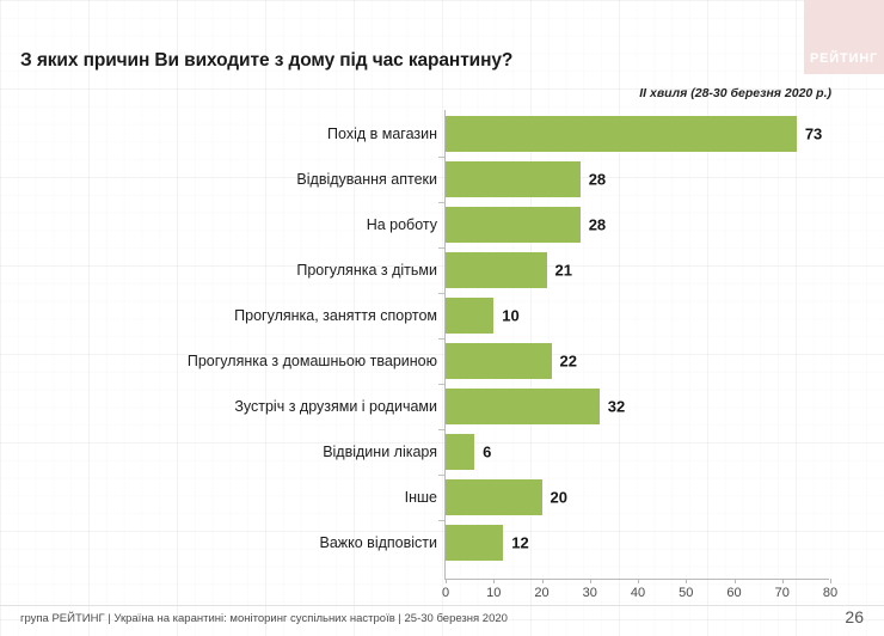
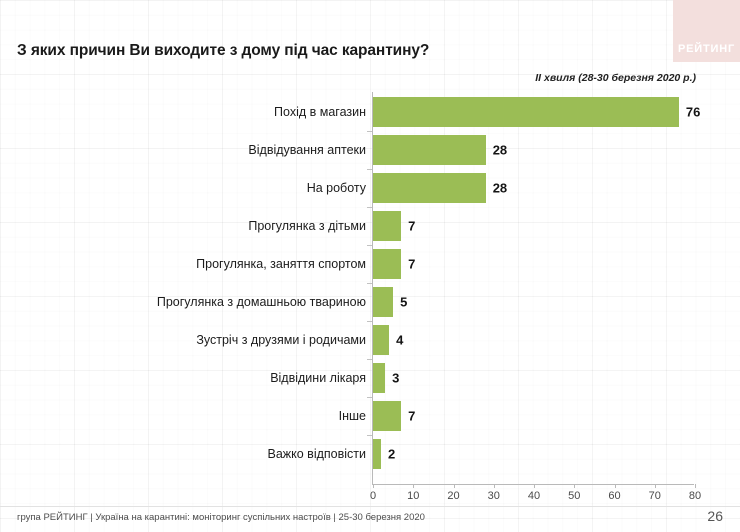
Похід в магазин: 73 -> 76
Прогулянка з дітьми: 21 -> 7
Прогулянка, заняття спортом: 10 -> 7
Прогулянка з домашньою твариною: 22 -> 5
Зустріч з друзями і родичами: 32 -> 4
Відвідини лікаря: 6 -> 3
Інше: 20 -> 7
Важко відповісти: 12 -> 2
